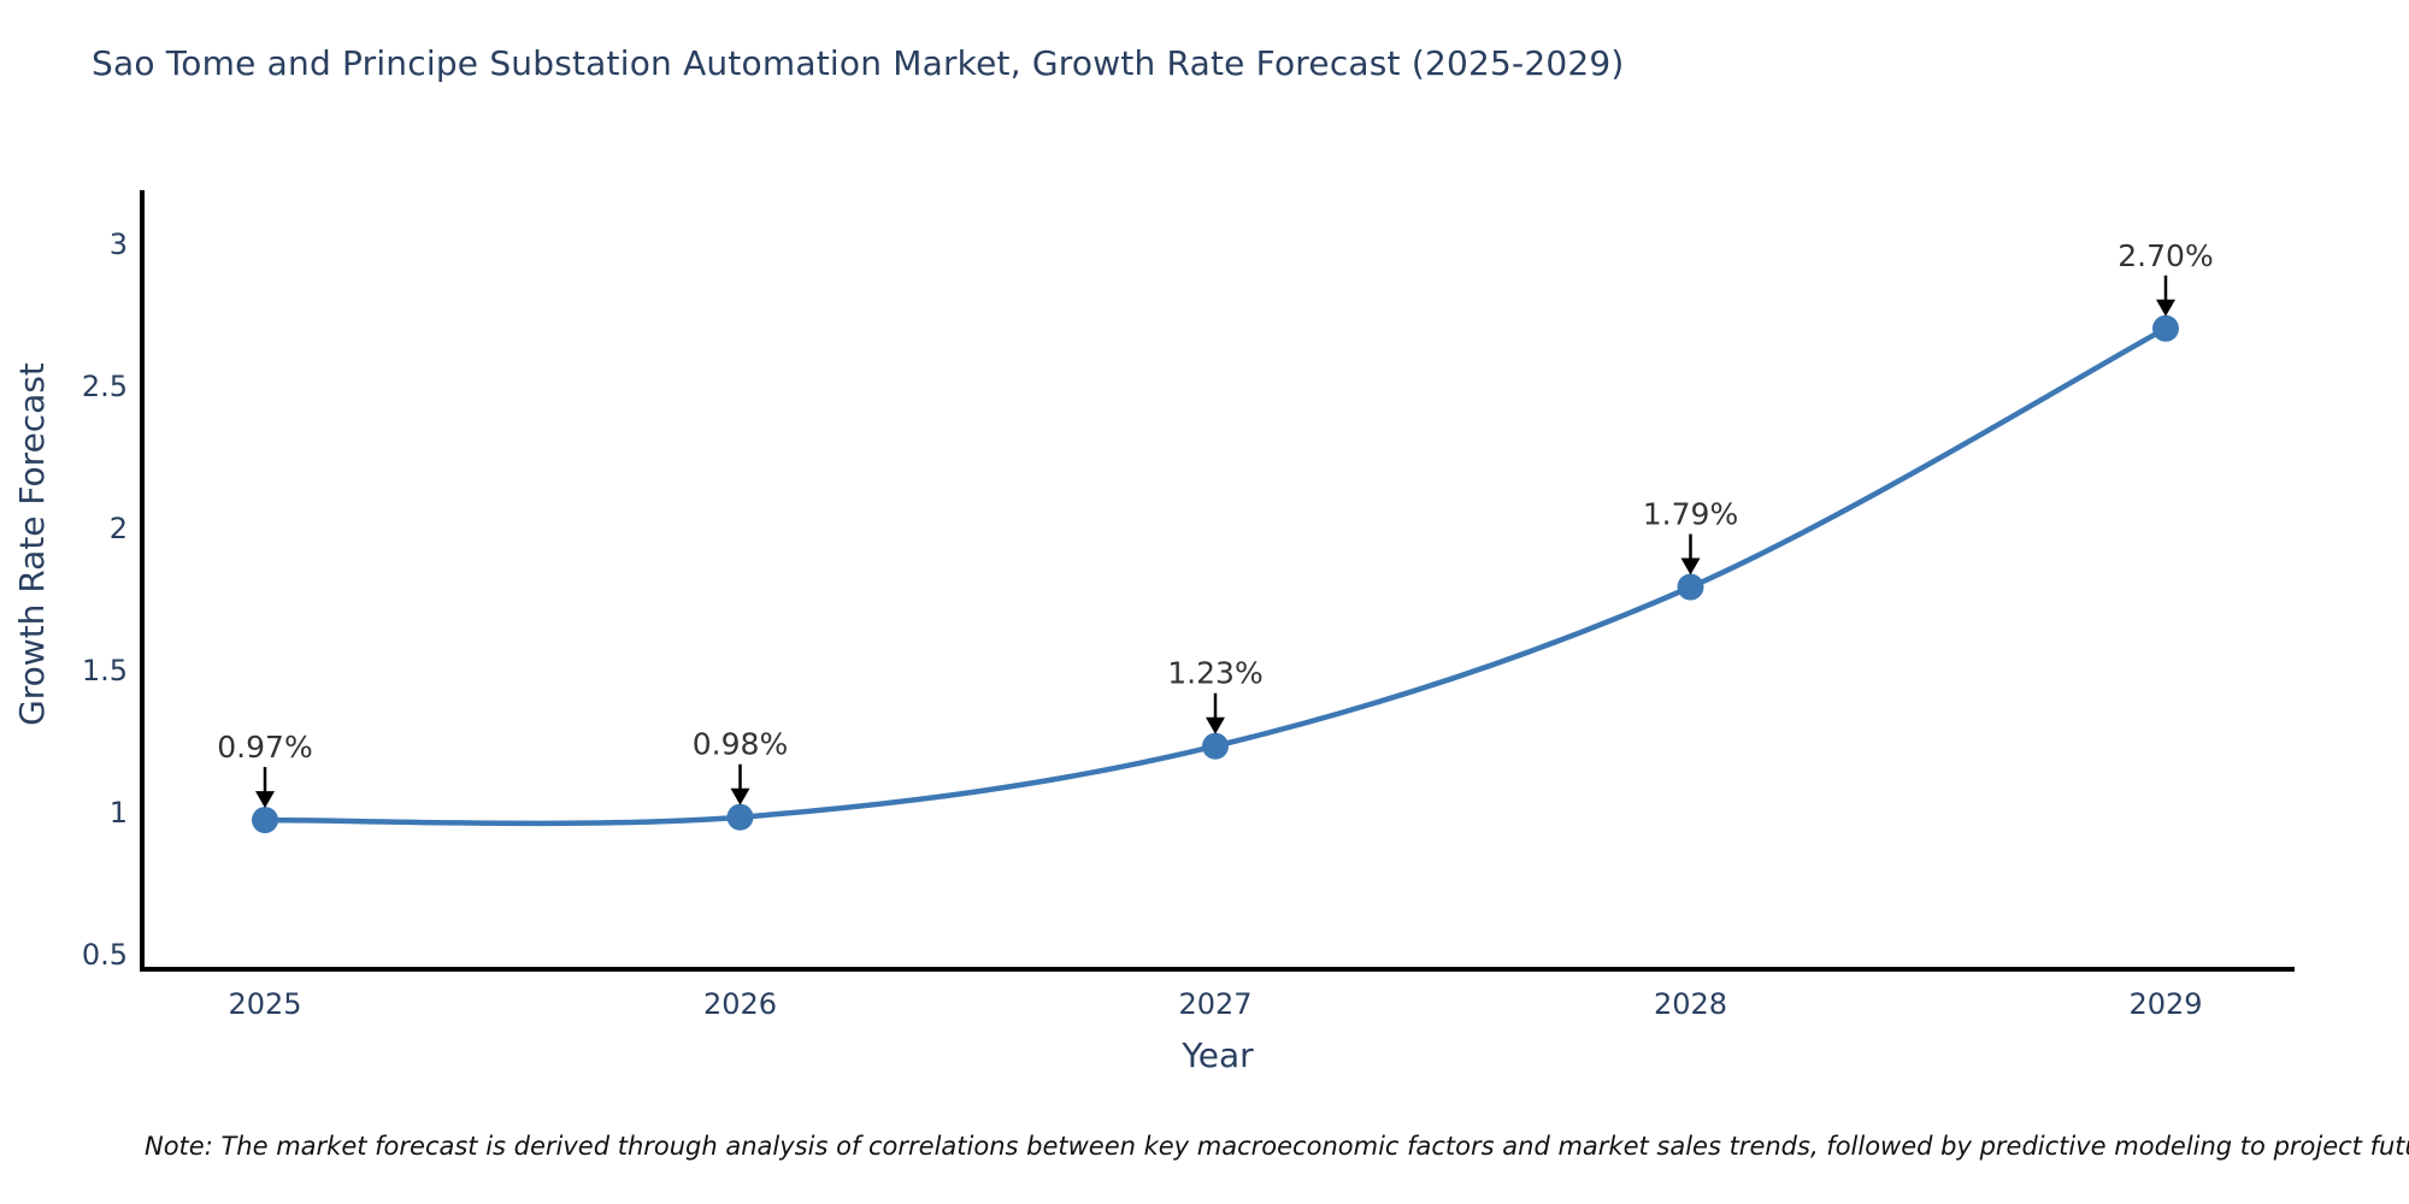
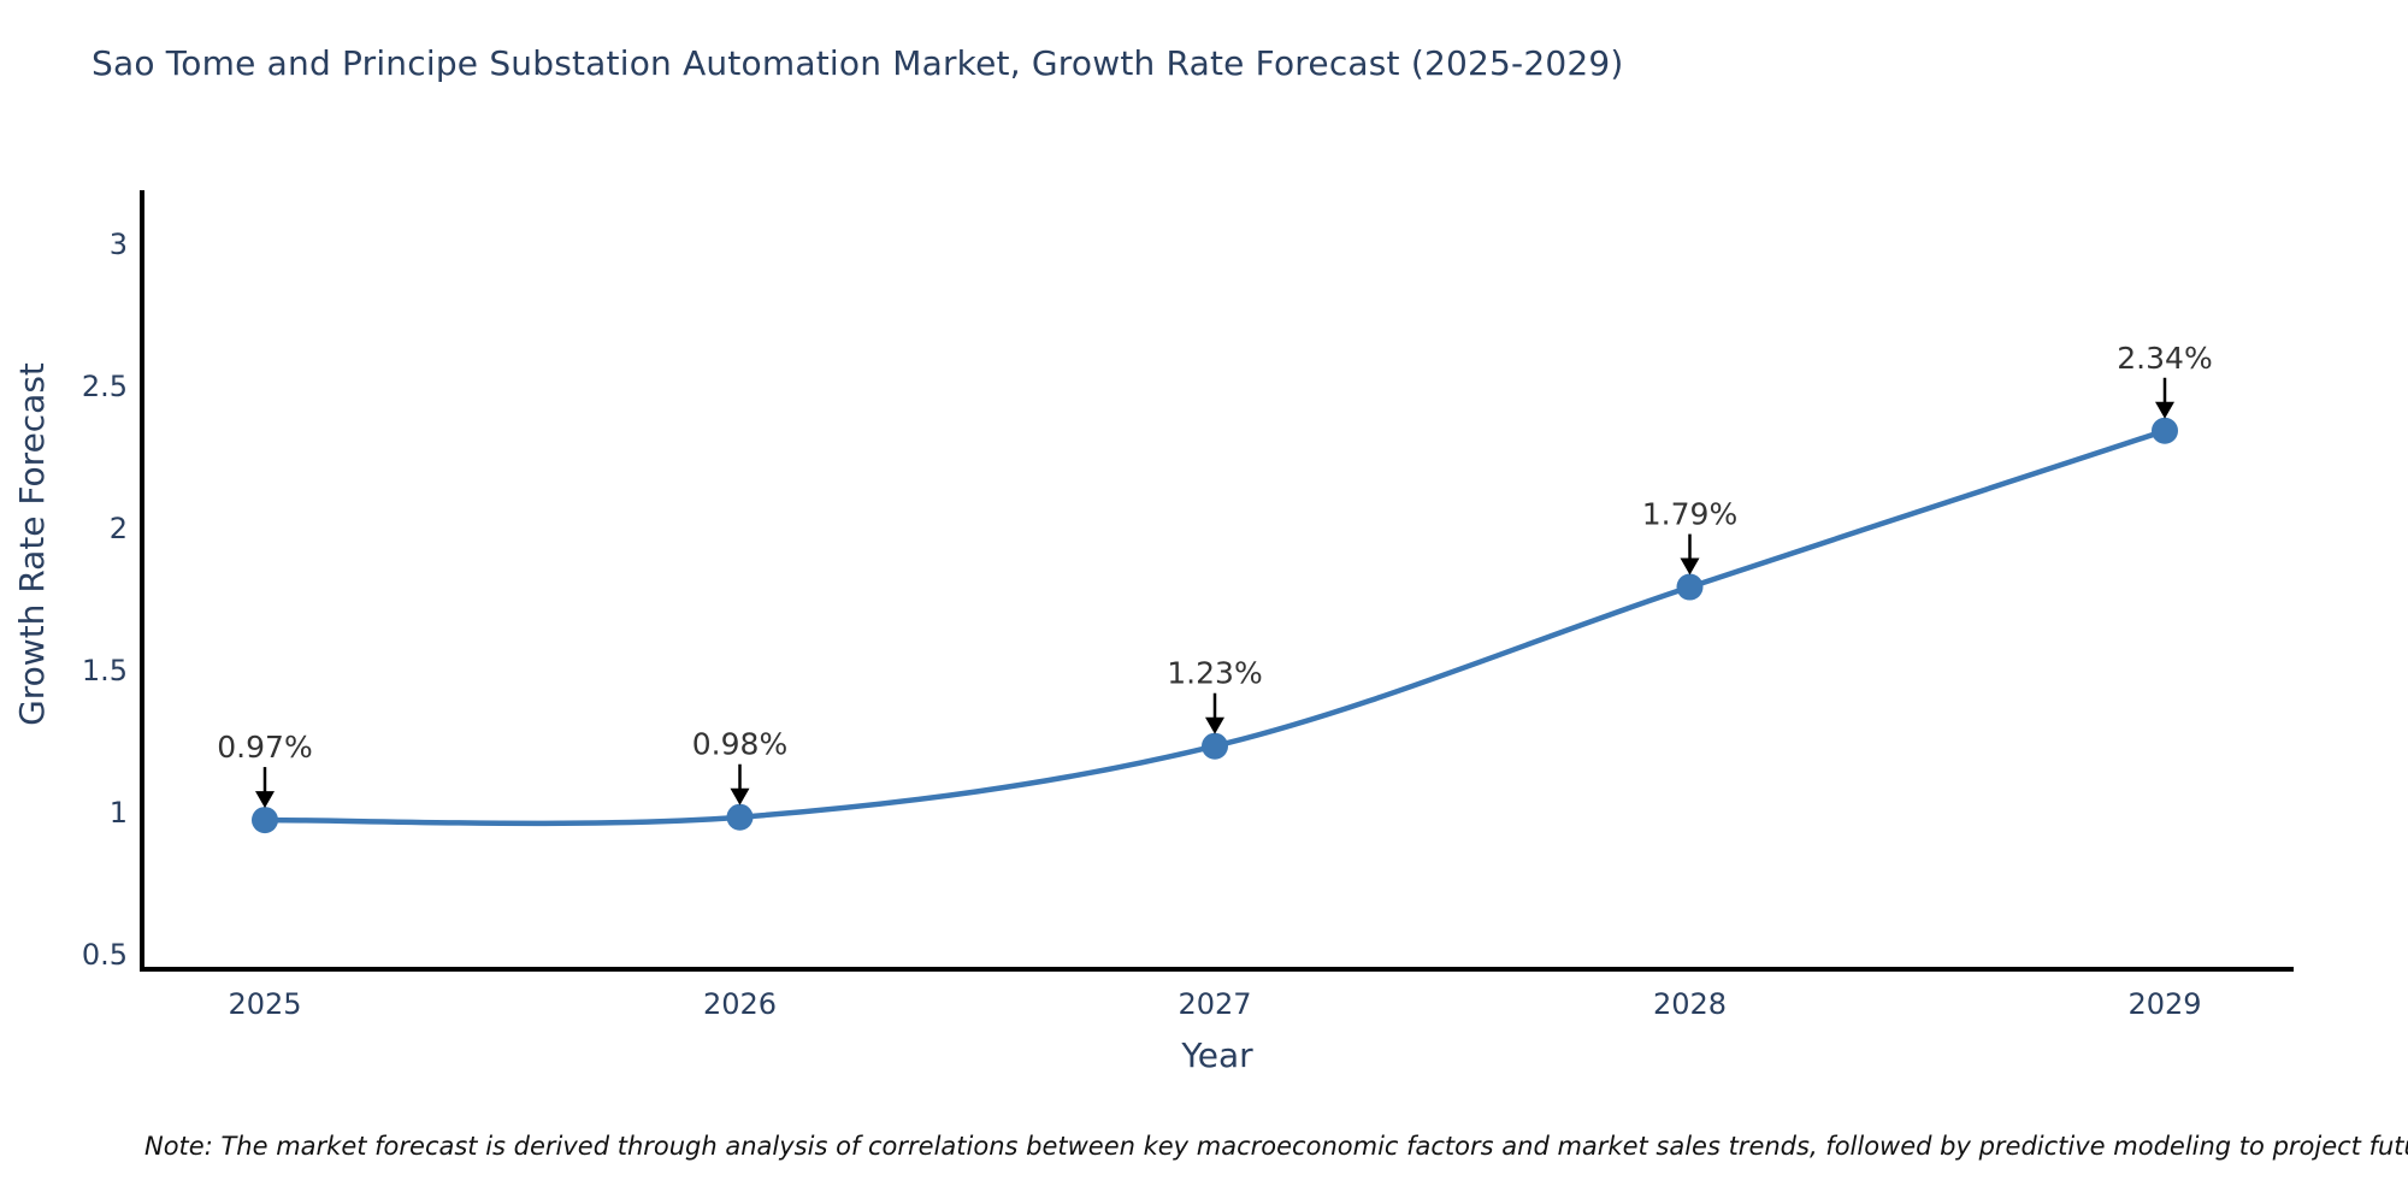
2029: 2.70% -> 2.34%
